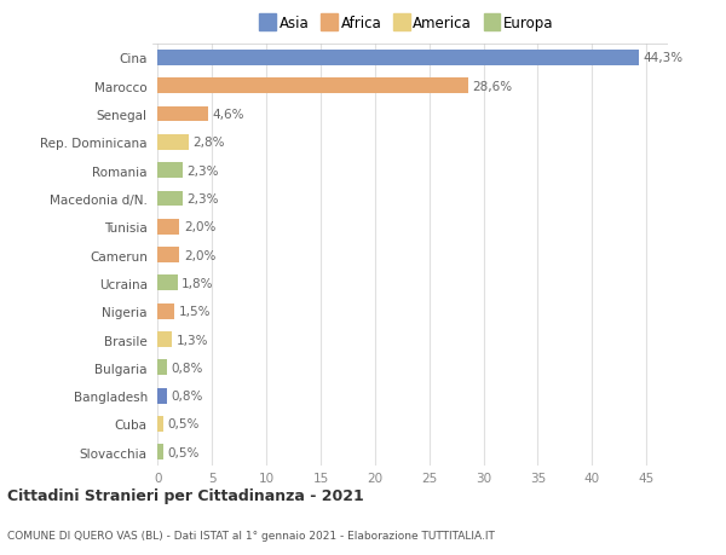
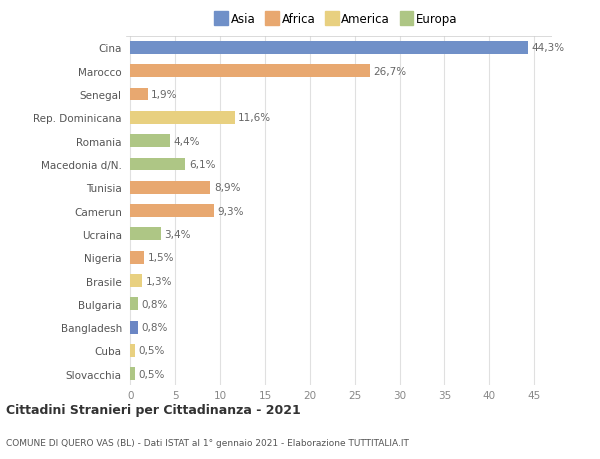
Marocco: 28,6% -> 26,7%
Senegal: 4,6% -> 1,9%
Rep. Dominicana: 2,8% -> 11,6%
Romania: 2,3% -> 4,4%
Macedonia d/N.: 2,3% -> 6,1%
Tunisia: 2,0% -> 8,9%
Camerun: 2,0% -> 9,3%
Ucraina: 1,8% -> 3,4%
